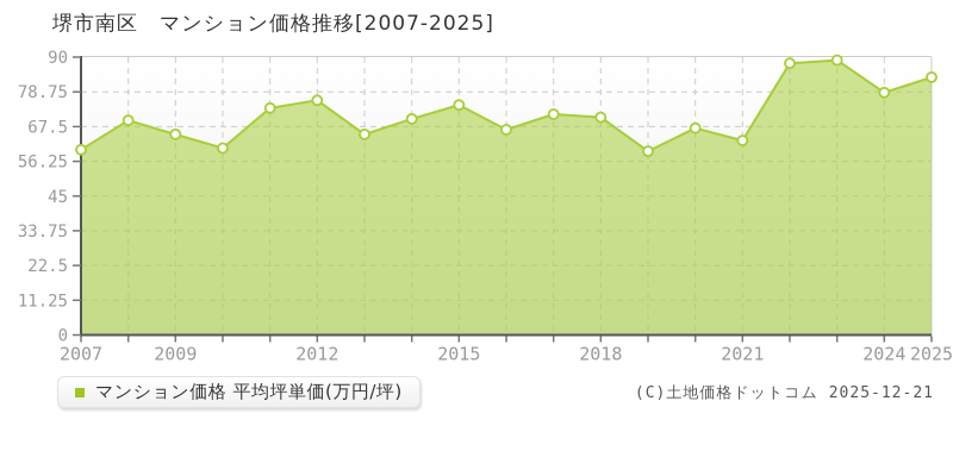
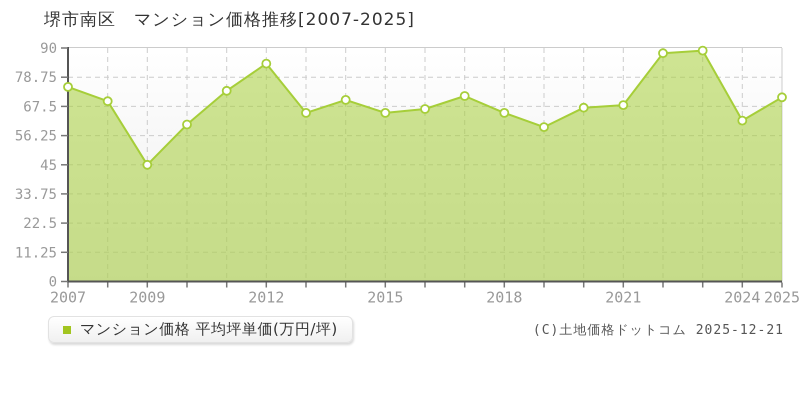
2007: 60 -> 75
2009: 65 -> 45
2012: 76 -> 84
2015: 74 -> 65
2018: 70 -> 65
2021: 63 -> 68
2024: 78 -> 62
2025: 84 -> 71
